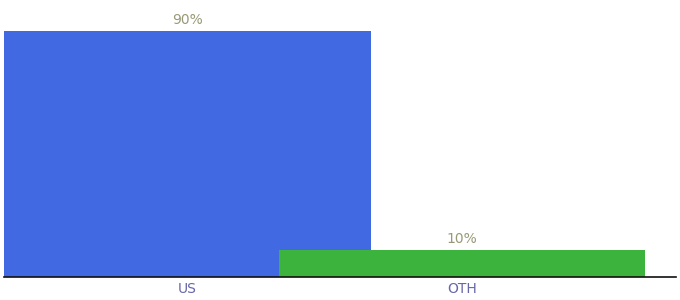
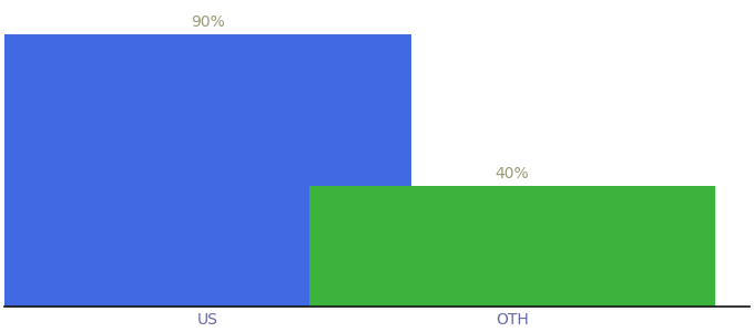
OTH: 10% -> 40%
